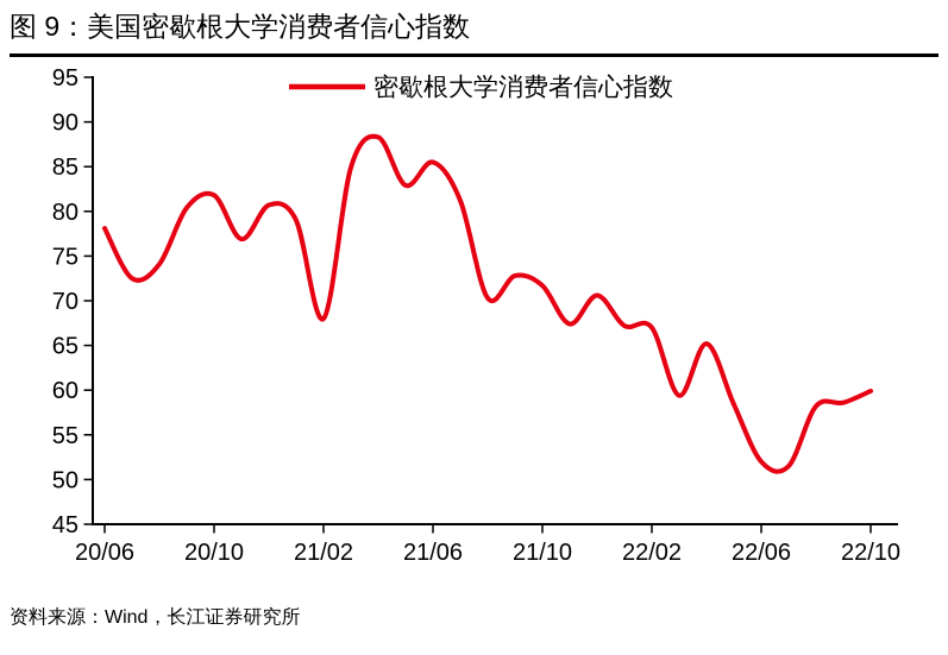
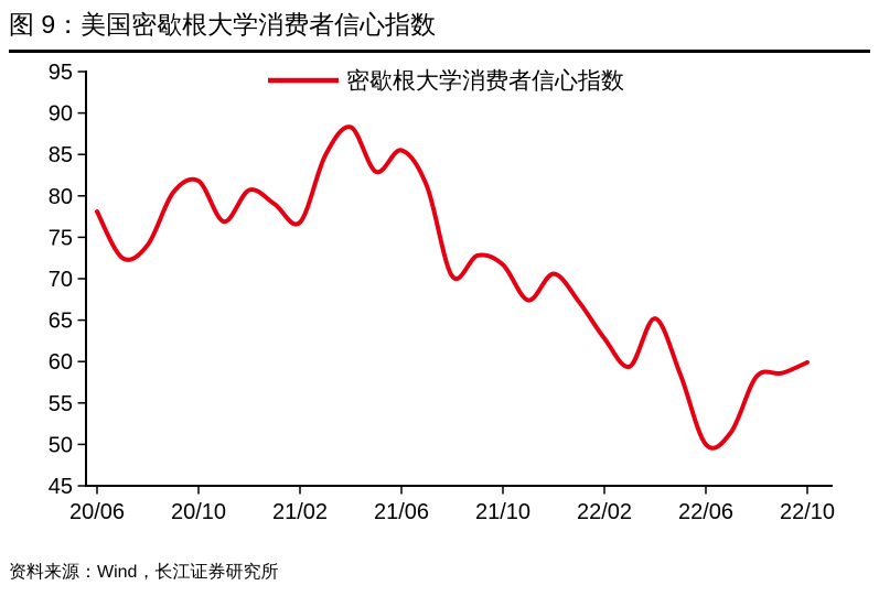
21/02: 68 -> 77
22/02: 67 -> 63
22/06: 52 -> 50
